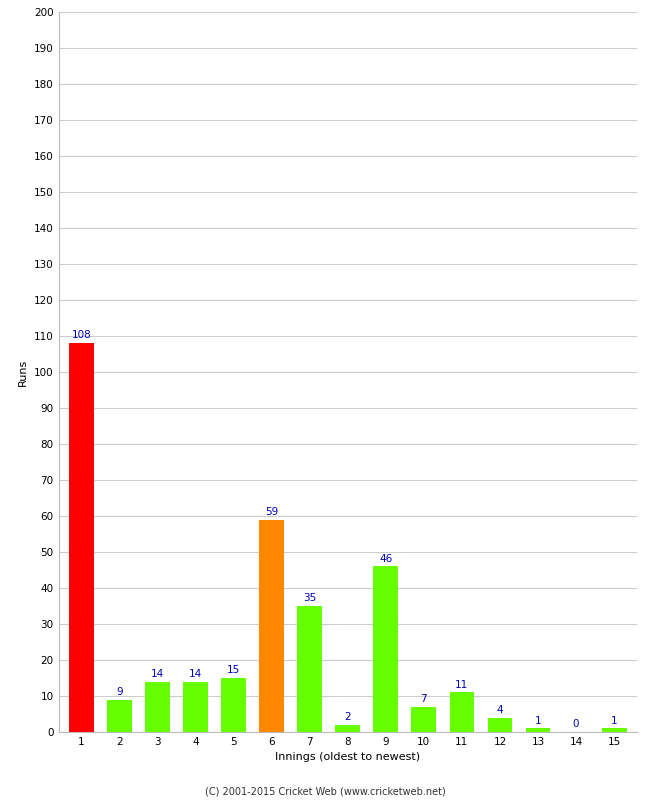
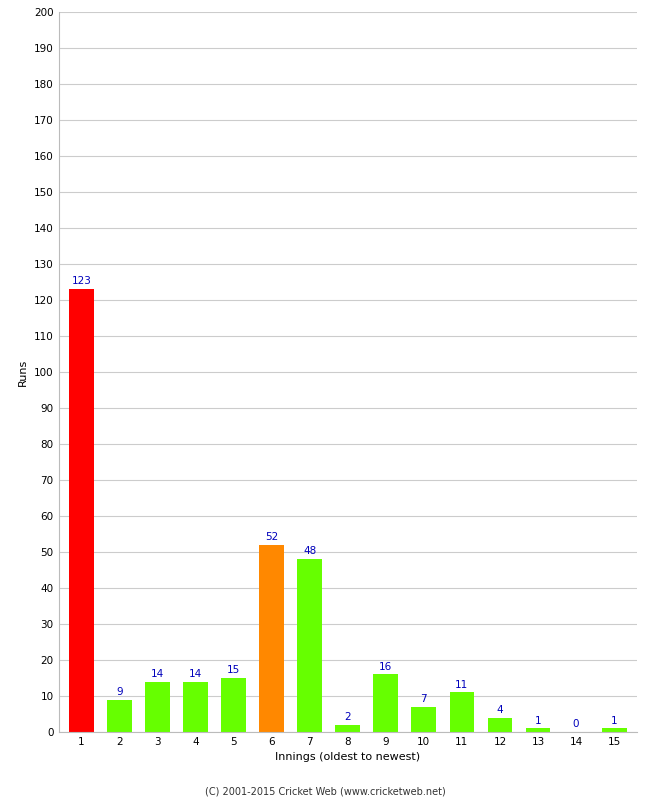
1: 108 -> 123
6: 59 -> 52
7: 35 -> 48
9: 46 -> 16
